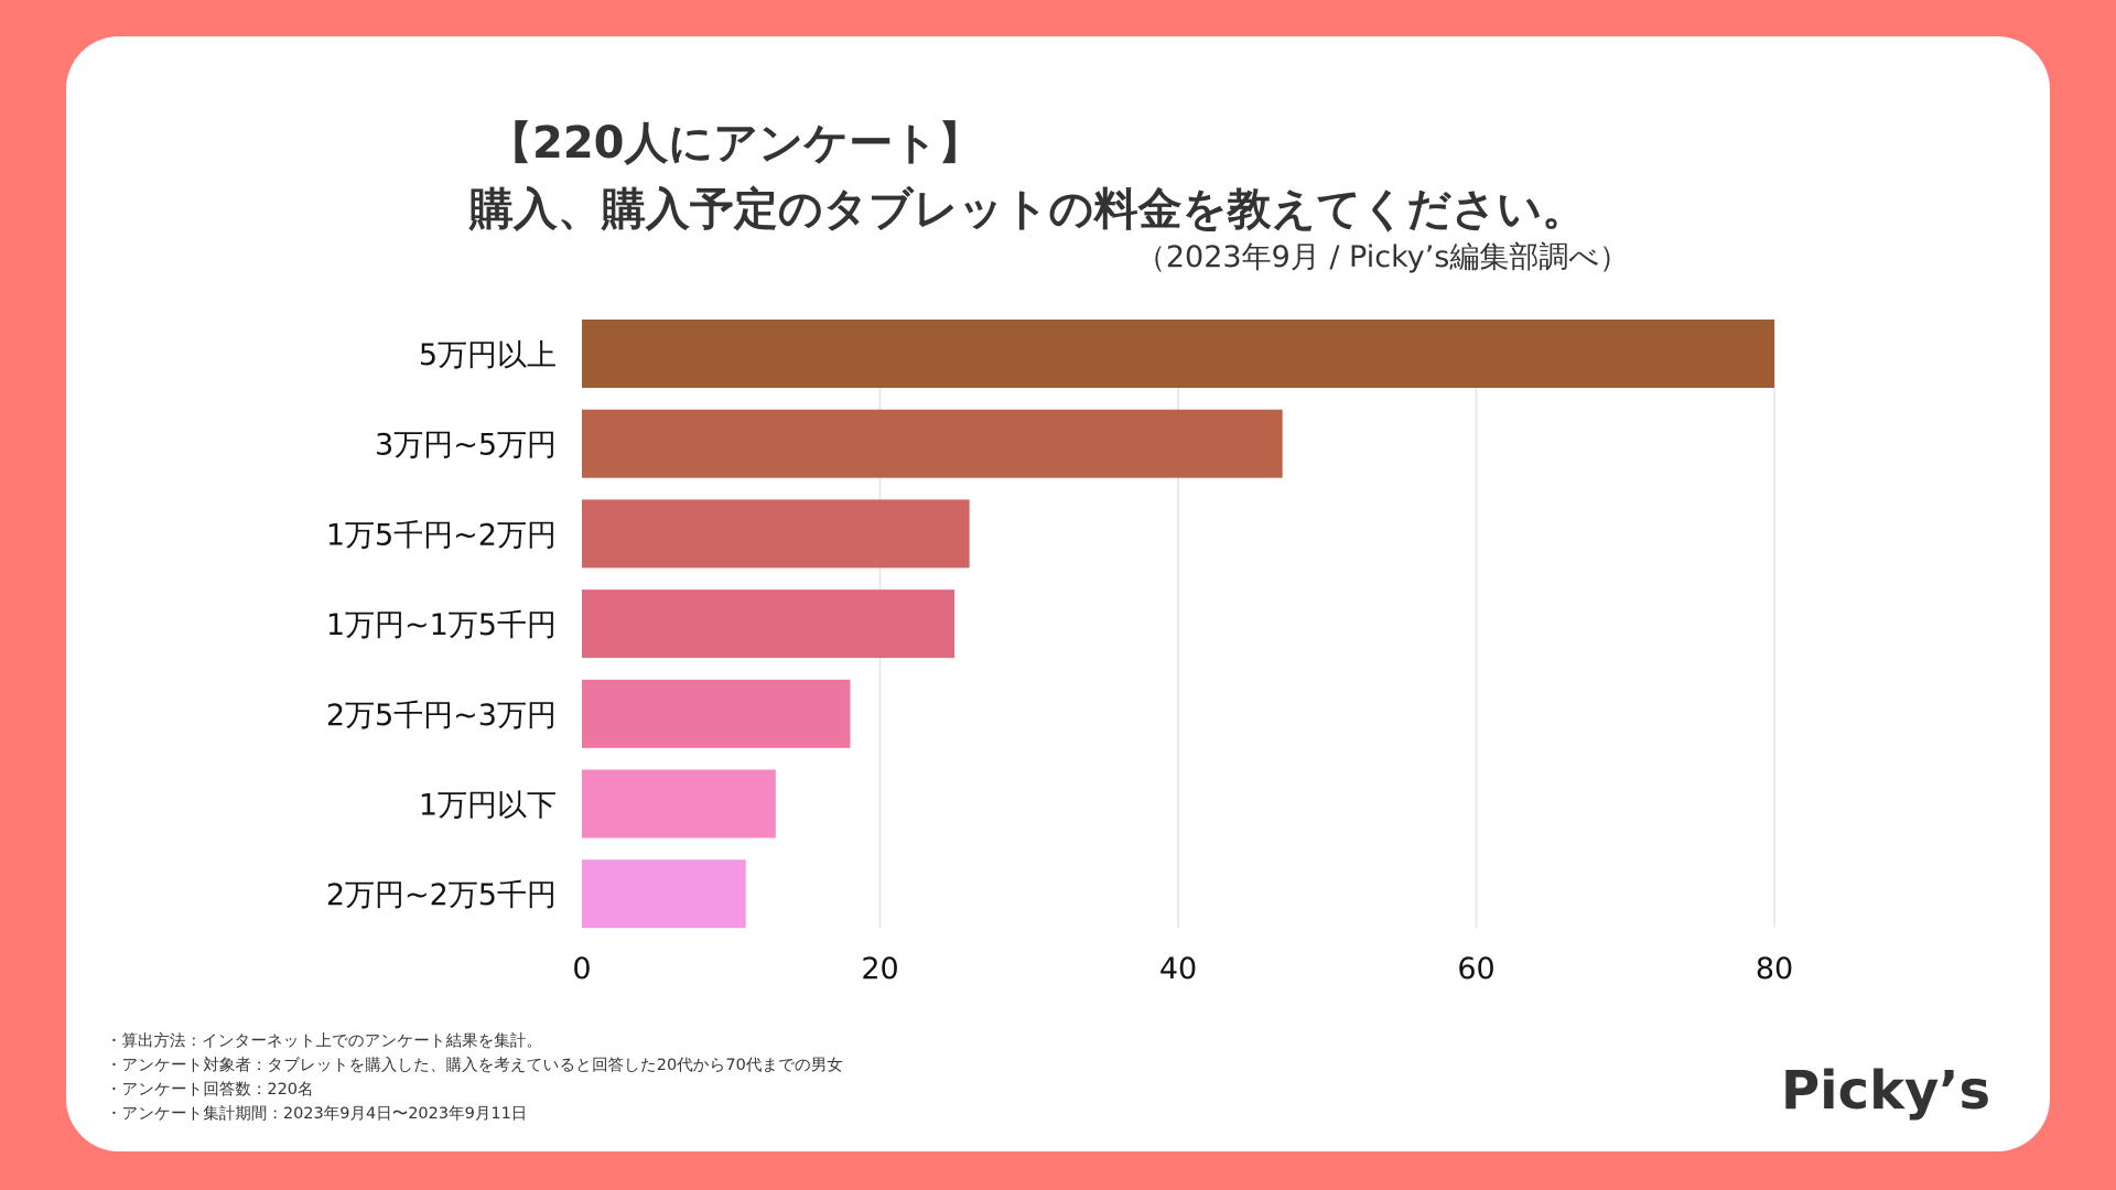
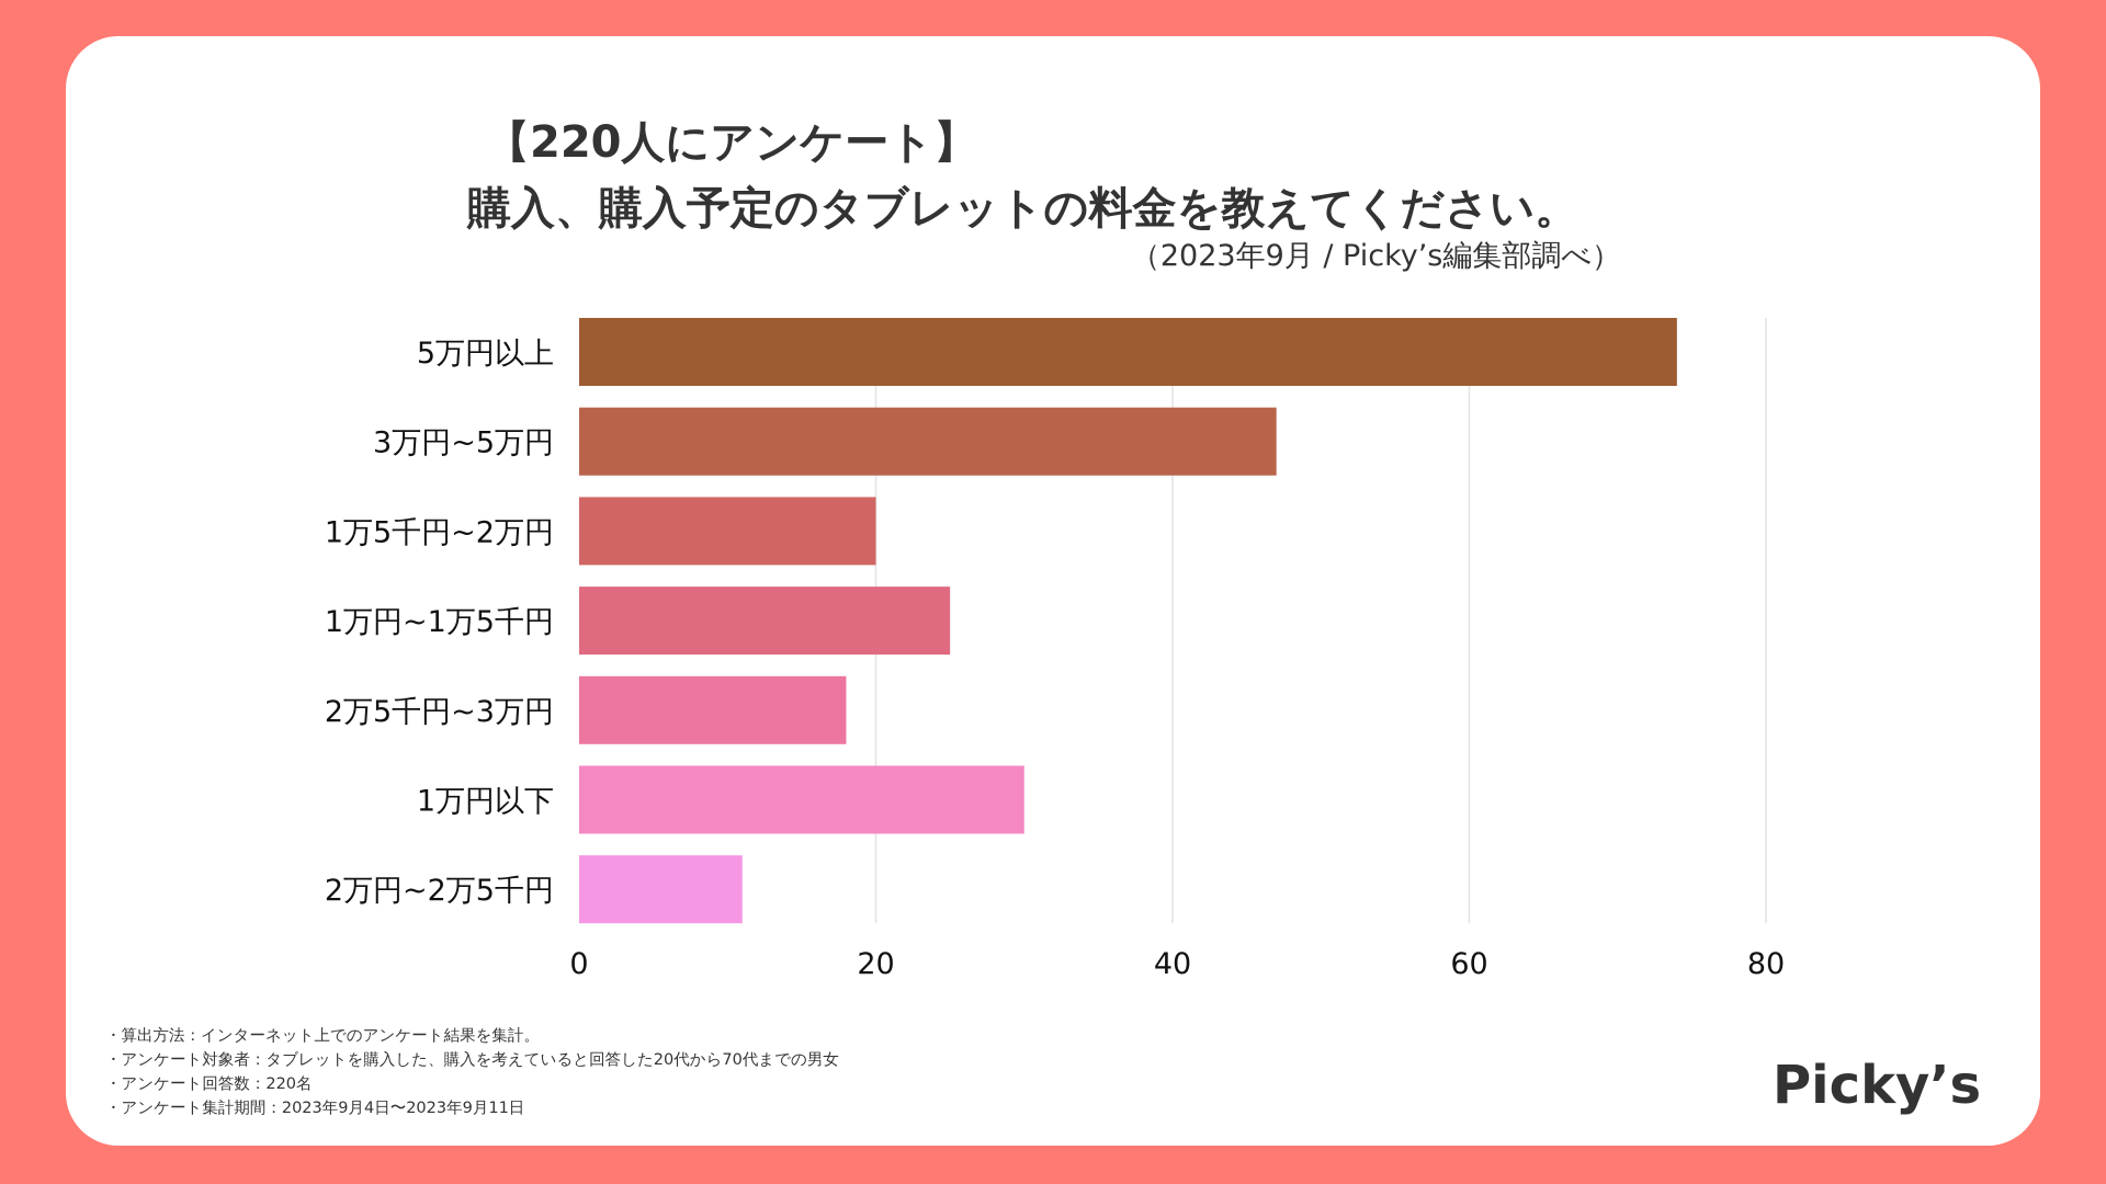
5万円以上: 80 -> 74
1万5千円~2万円: 26 -> 20
1万円以下: 13 -> 30
